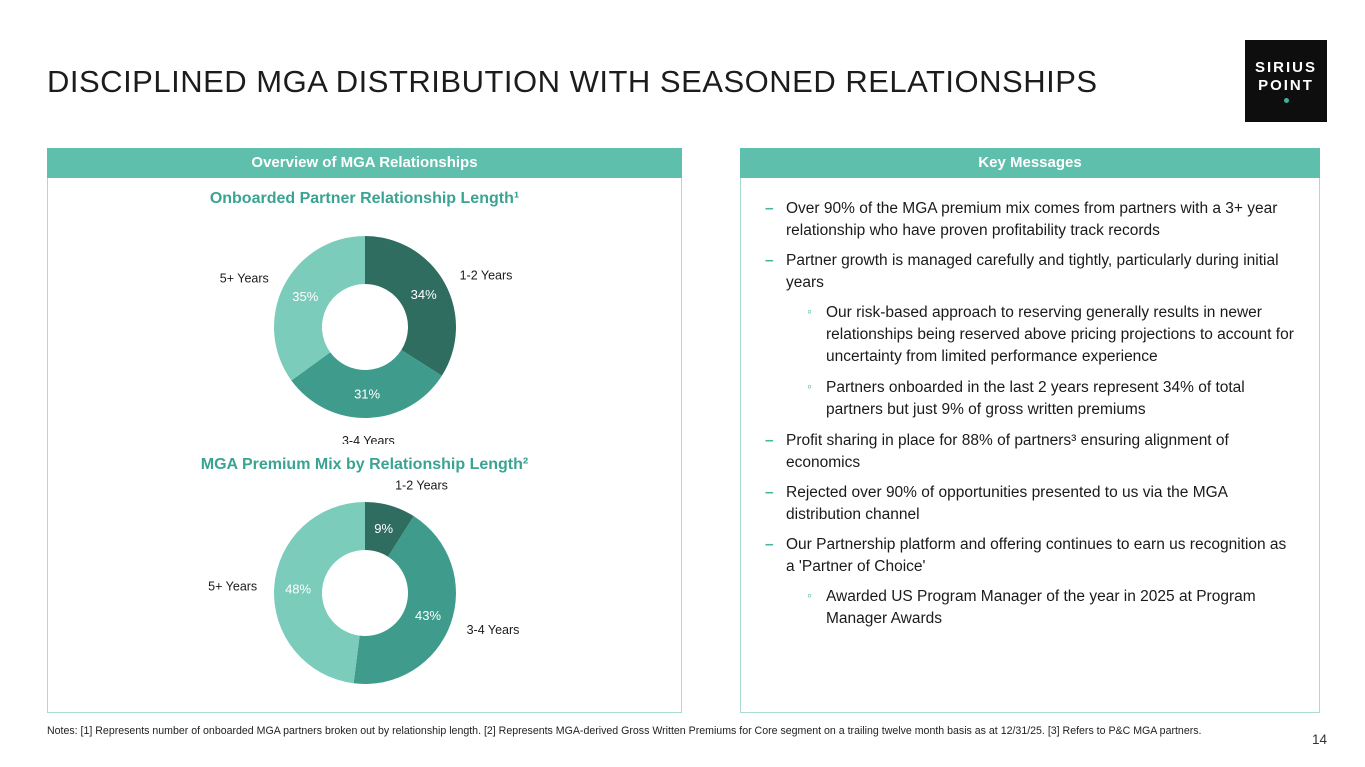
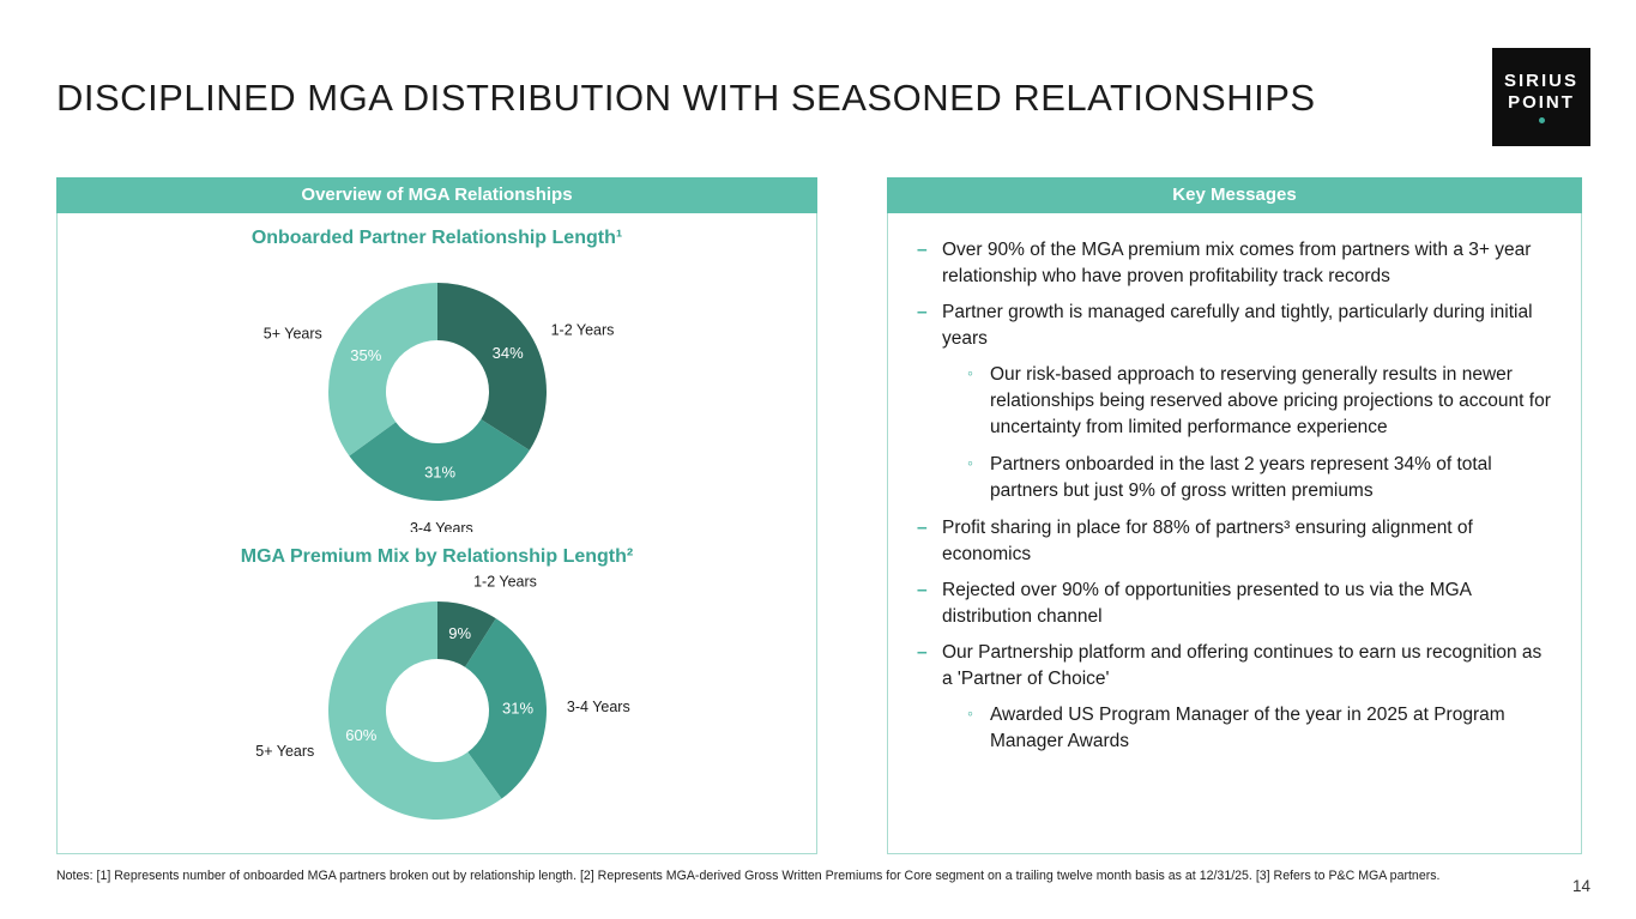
MGA Premium Mix by Relationship Length²/3-4 Years: 43% -> 31%
MGA Premium Mix by Relationship Length²/5+ Years: 48% -> 60%
